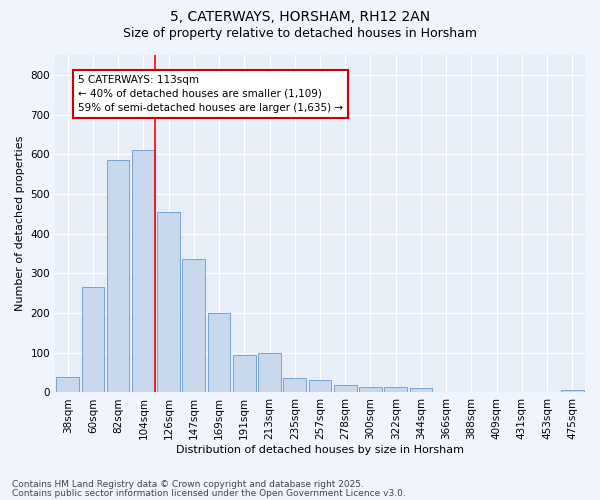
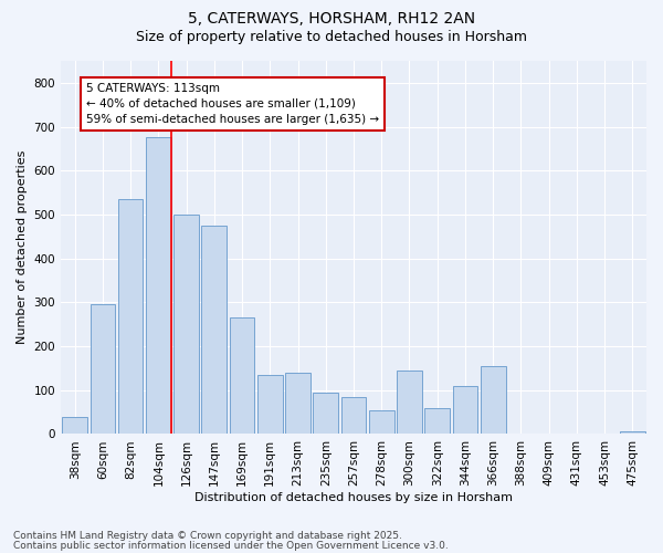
60sqm: 265 -> 295
82sqm: 585 -> 535
104sqm: 610 -> 675
126sqm: 455 -> 500
147sqm: 335 -> 475
169sqm: 200 -> 265
191sqm: 95 -> 135
213sqm: 100 -> 140
235sqm: 37 -> 95
257sqm: 32 -> 85
278sqm: 20 -> 55
300sqm: 15 -> 145
322sqm: 15 -> 60
344sqm: 10 -> 110
366sqm: 2 -> 155
